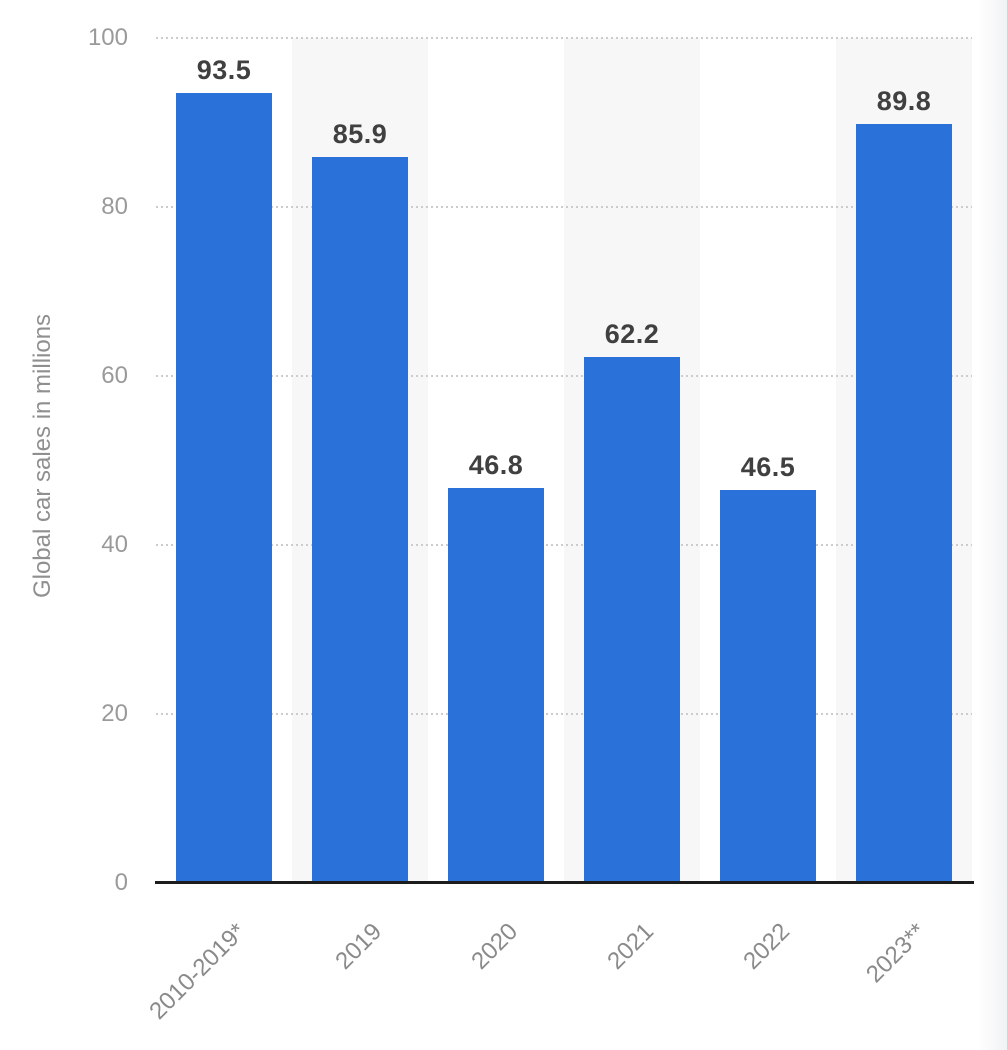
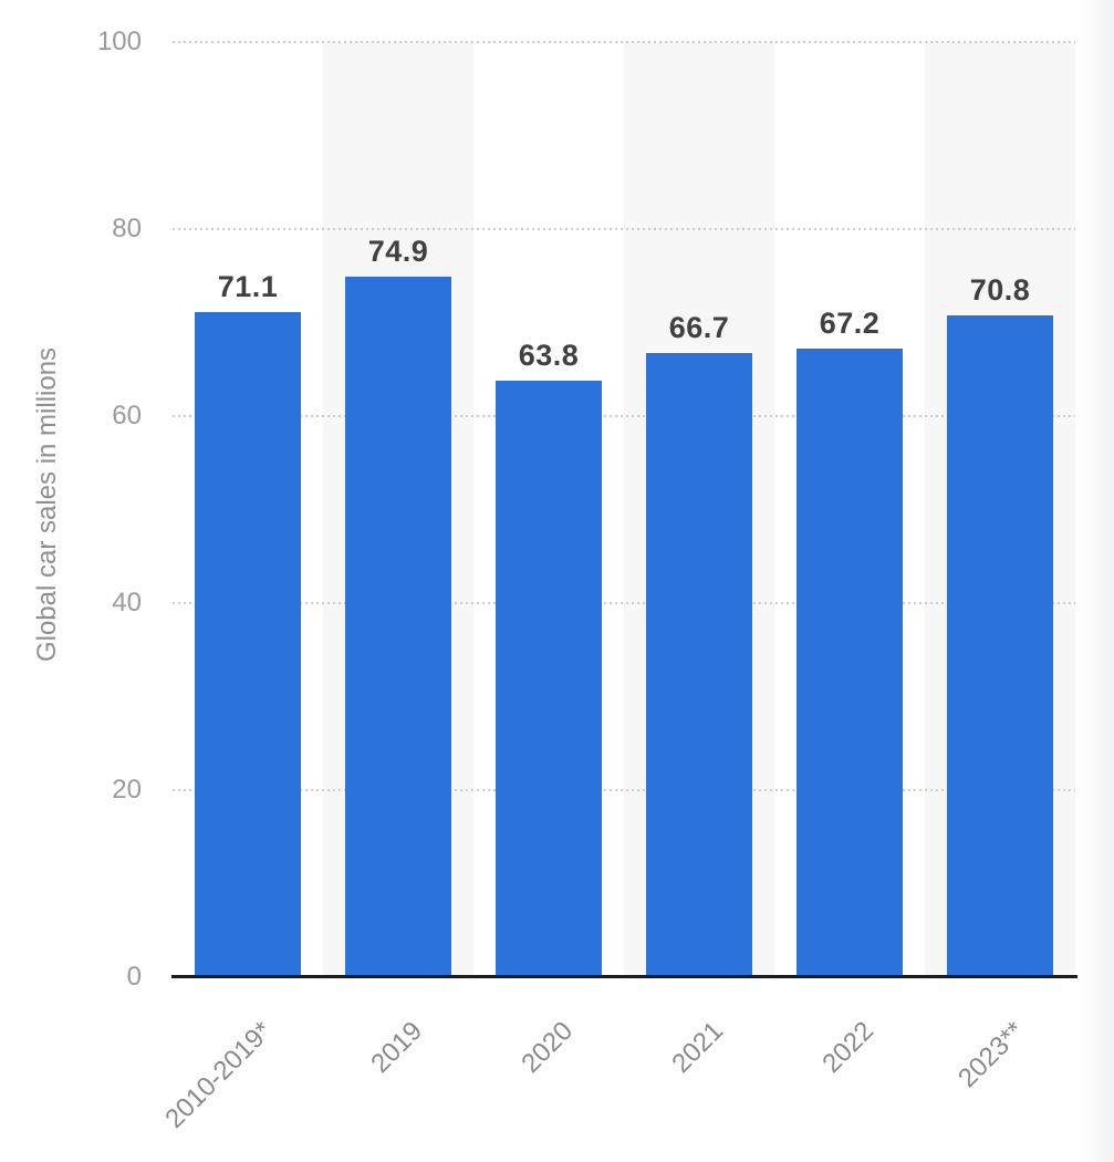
2010-2019*: 93.5 -> 71.1
2019: 85.9 -> 74.9
2020: 46.8 -> 63.8
2021: 62.2 -> 66.7
2022: 46.5 -> 67.2
2023**: 89.8 -> 70.8
